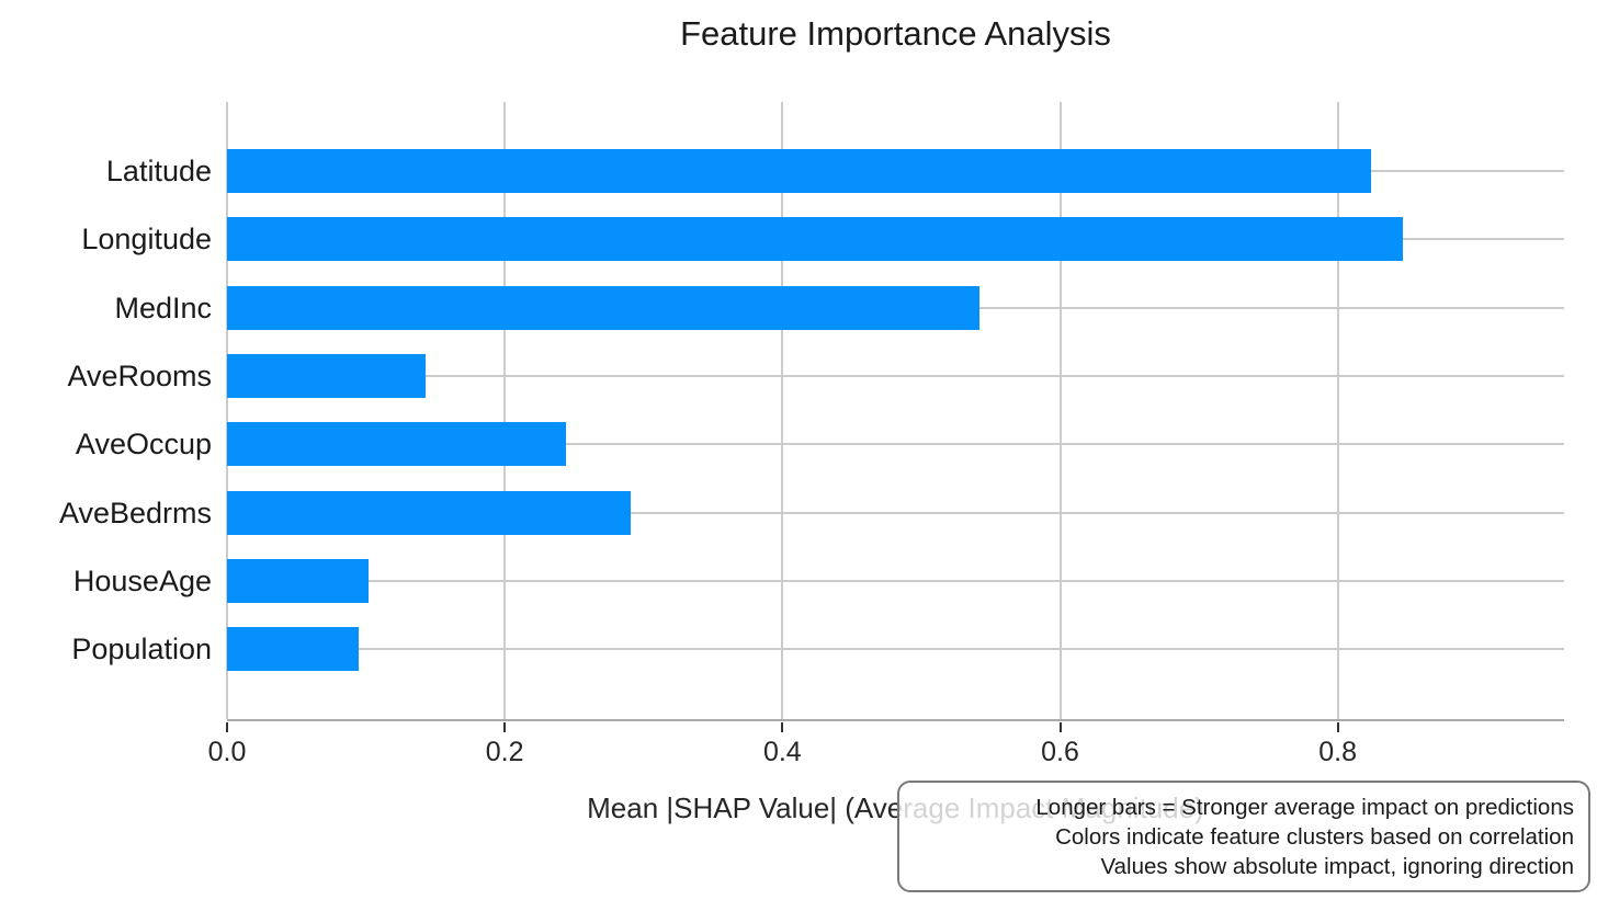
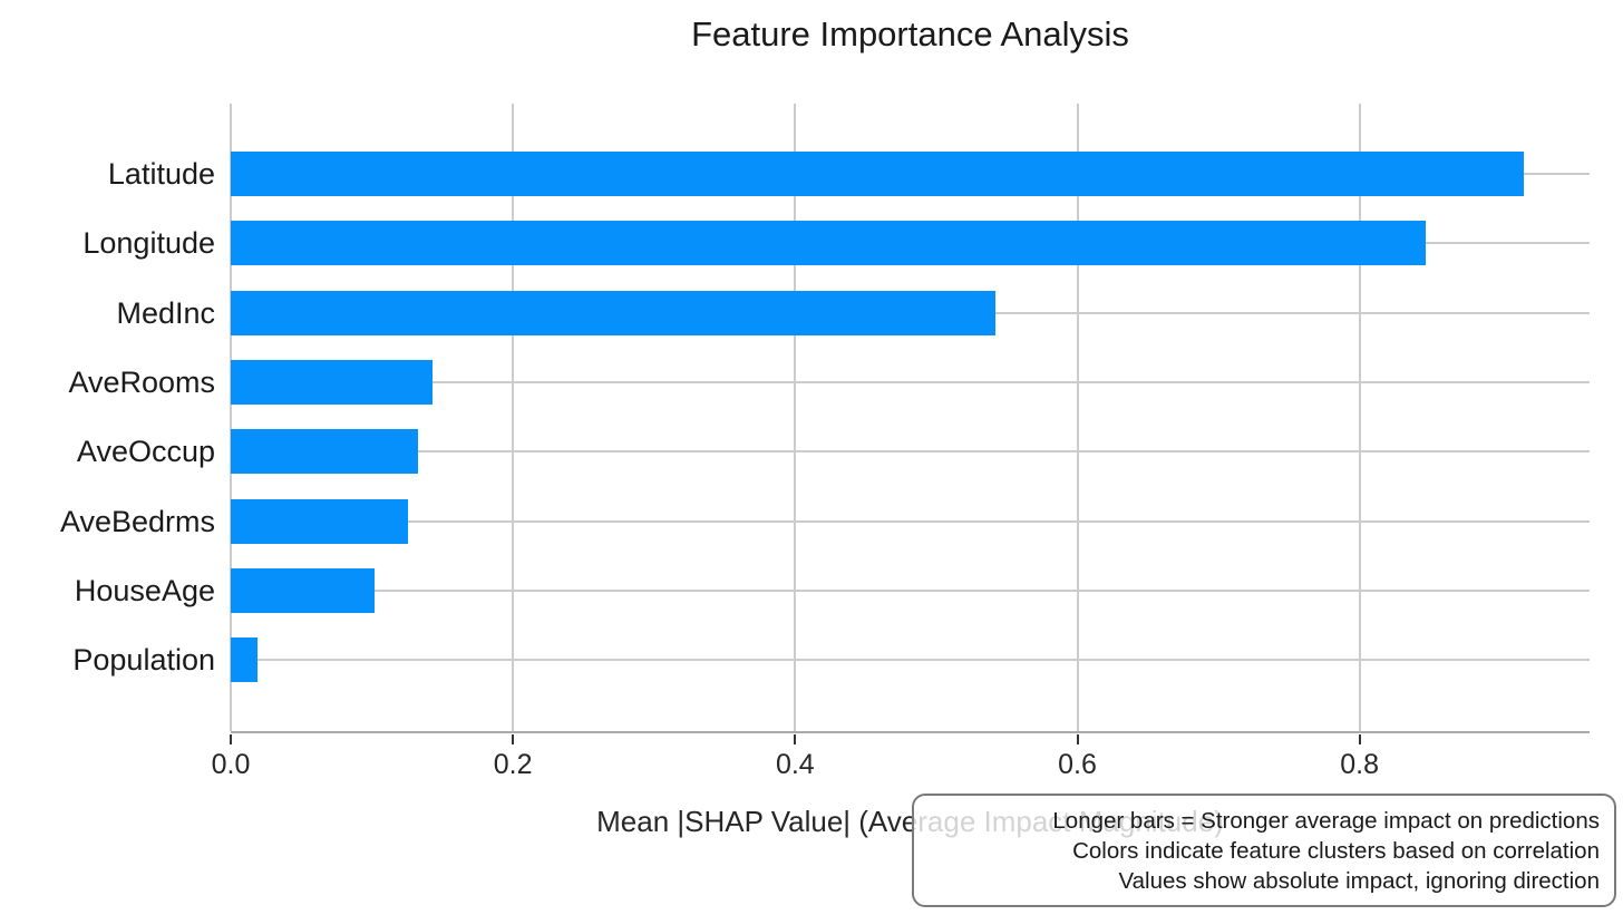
Latitude: 0.824 -> 0.916
AveOccup: 0.244 -> 0.133
AveBedrms: 0.291 -> 0.126
Population: 0.095 -> 0.019
